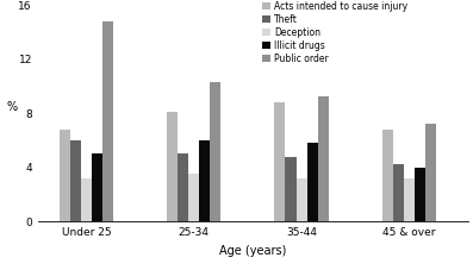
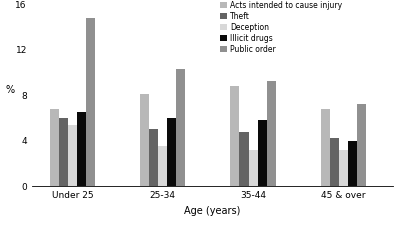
Deception/Under 25: 3.2 -> 5.4
Illicit drugs/Under 25: 5.0 -> 6.5
